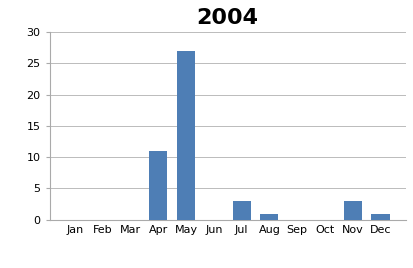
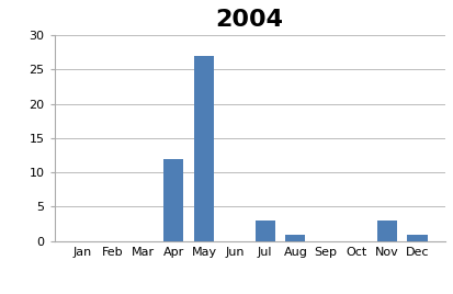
Apr: 11 -> 12
